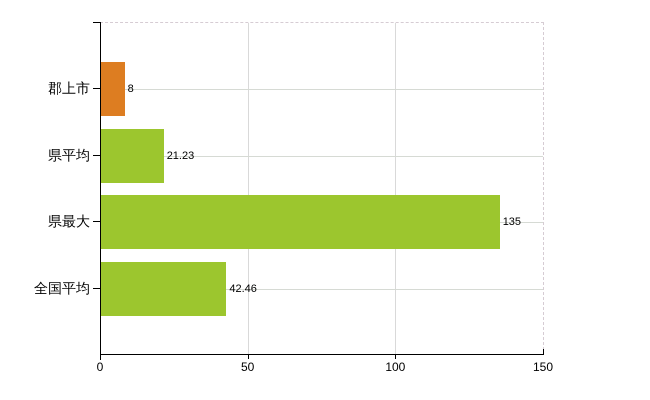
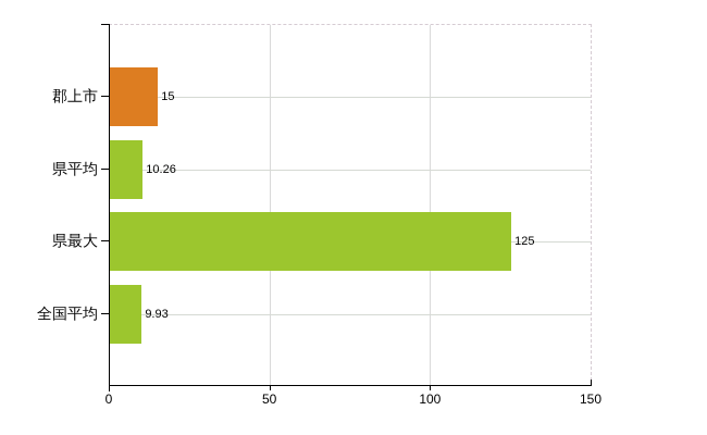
郡上市: 8 -> 15
県平均: 21.23 -> 10.26
県最大: 135 -> 125
全国平均: 42.46 -> 9.93
